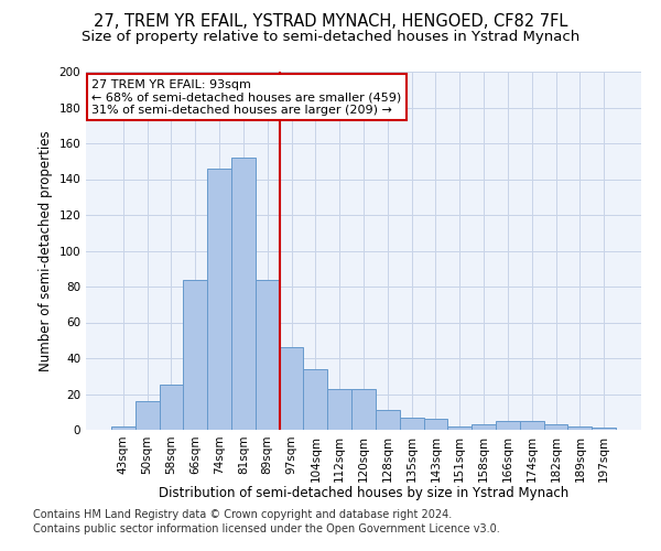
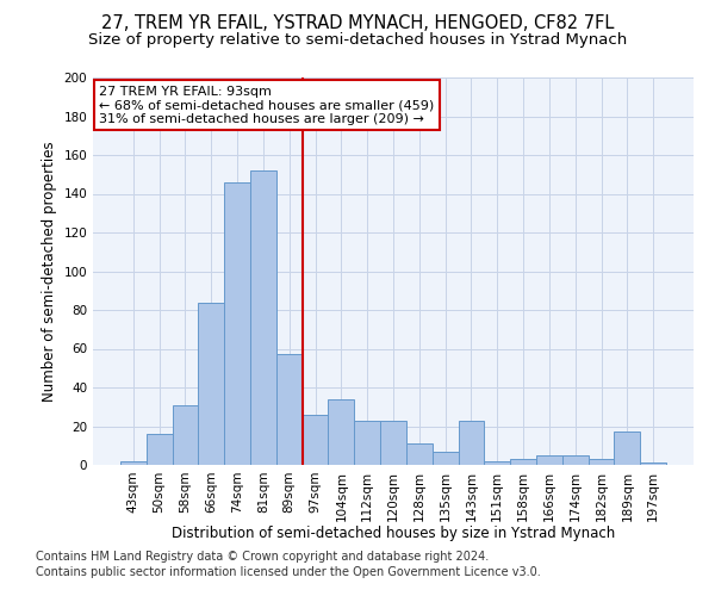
58sqm: 25 -> 31
89sqm: 84 -> 57
97sqm: 46 -> 26
143sqm: 6 -> 23
189sqm: 2 -> 17
